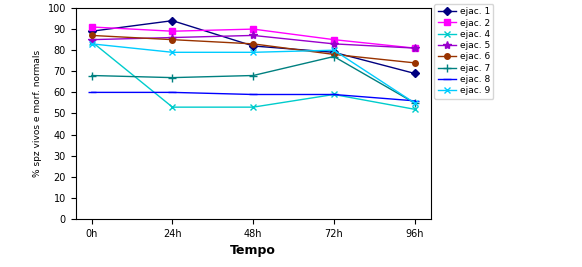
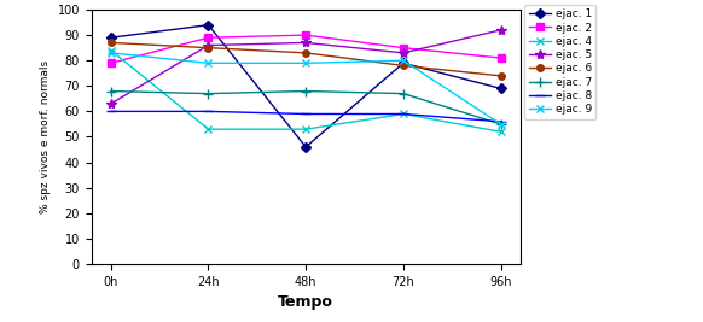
ejac. 2/0h: 91 -> 79
ejac. 5/0h: 85 -> 63
ejac. 1/48h: 82 -> 46
ejac. 7/72h: 77 -> 67
ejac. 5/96h: 81 -> 92
